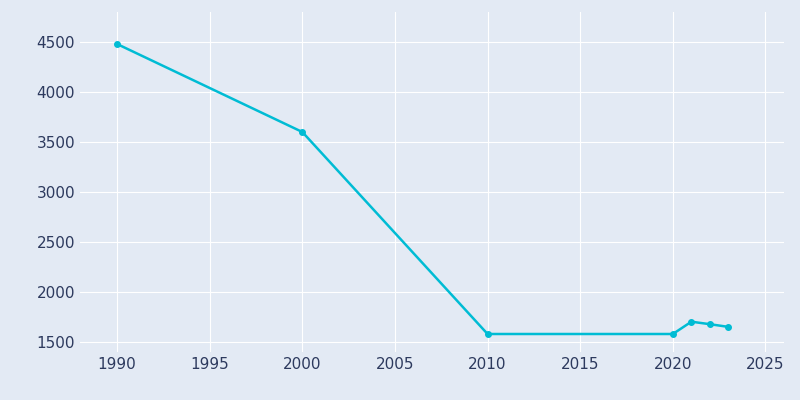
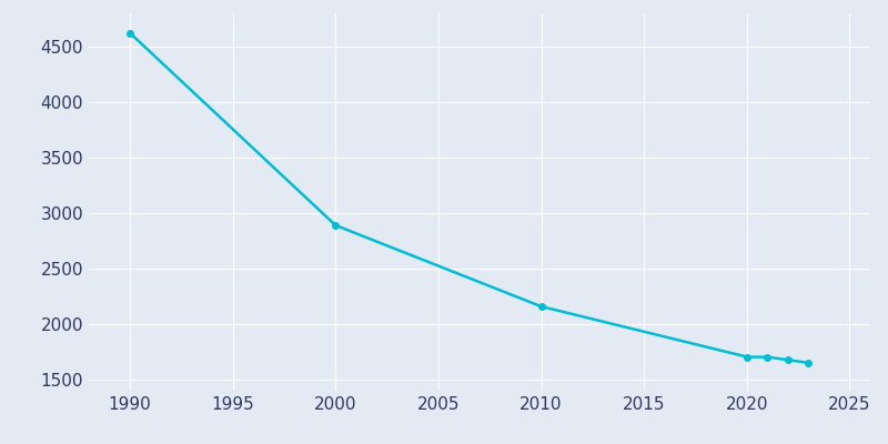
1990: 4480 -> 4620
2000: 3600 -> 2890
2010: 1580 -> 2160
2020: 1580 -> 1700
